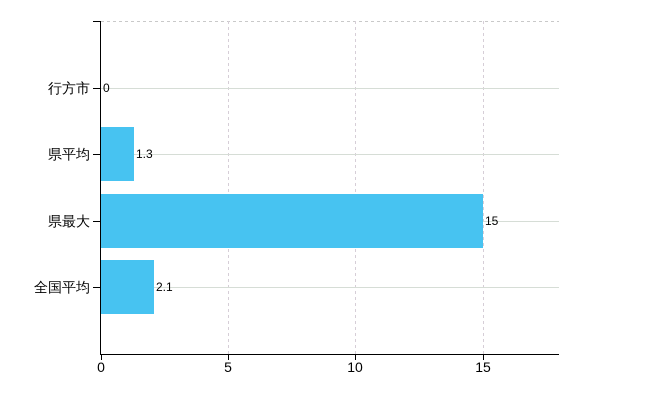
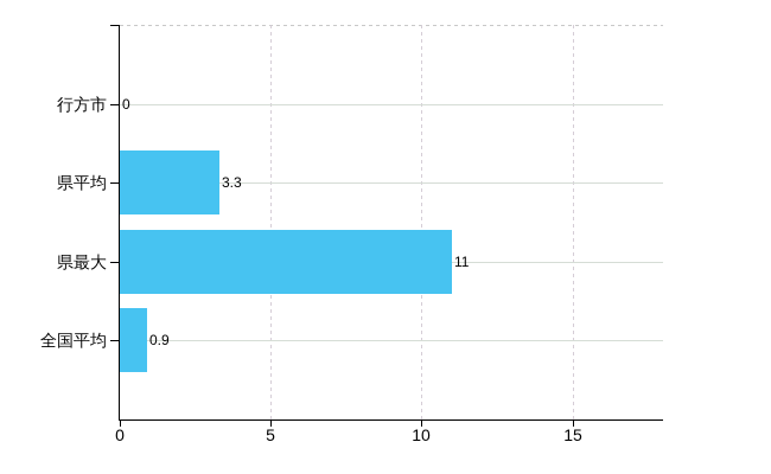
県平均: 1.3 -> 3.3
県最大: 15 -> 11
全国平均: 2.1 -> 0.9
